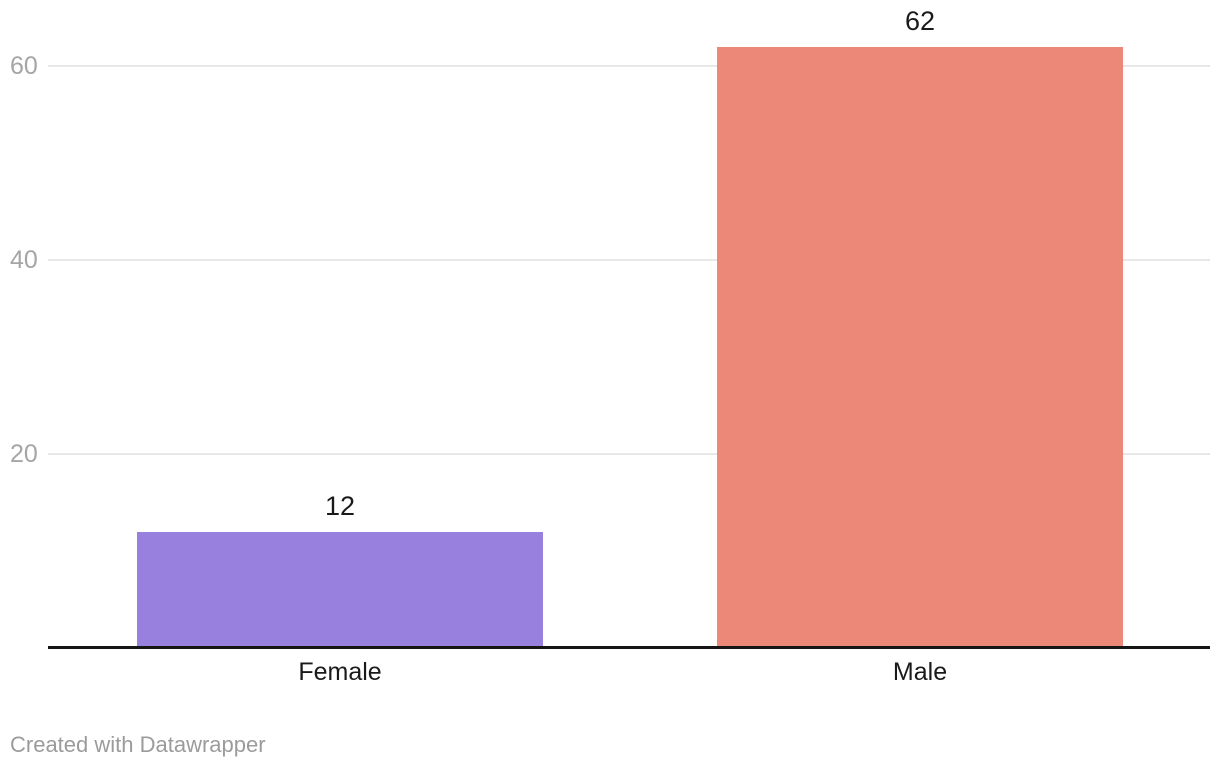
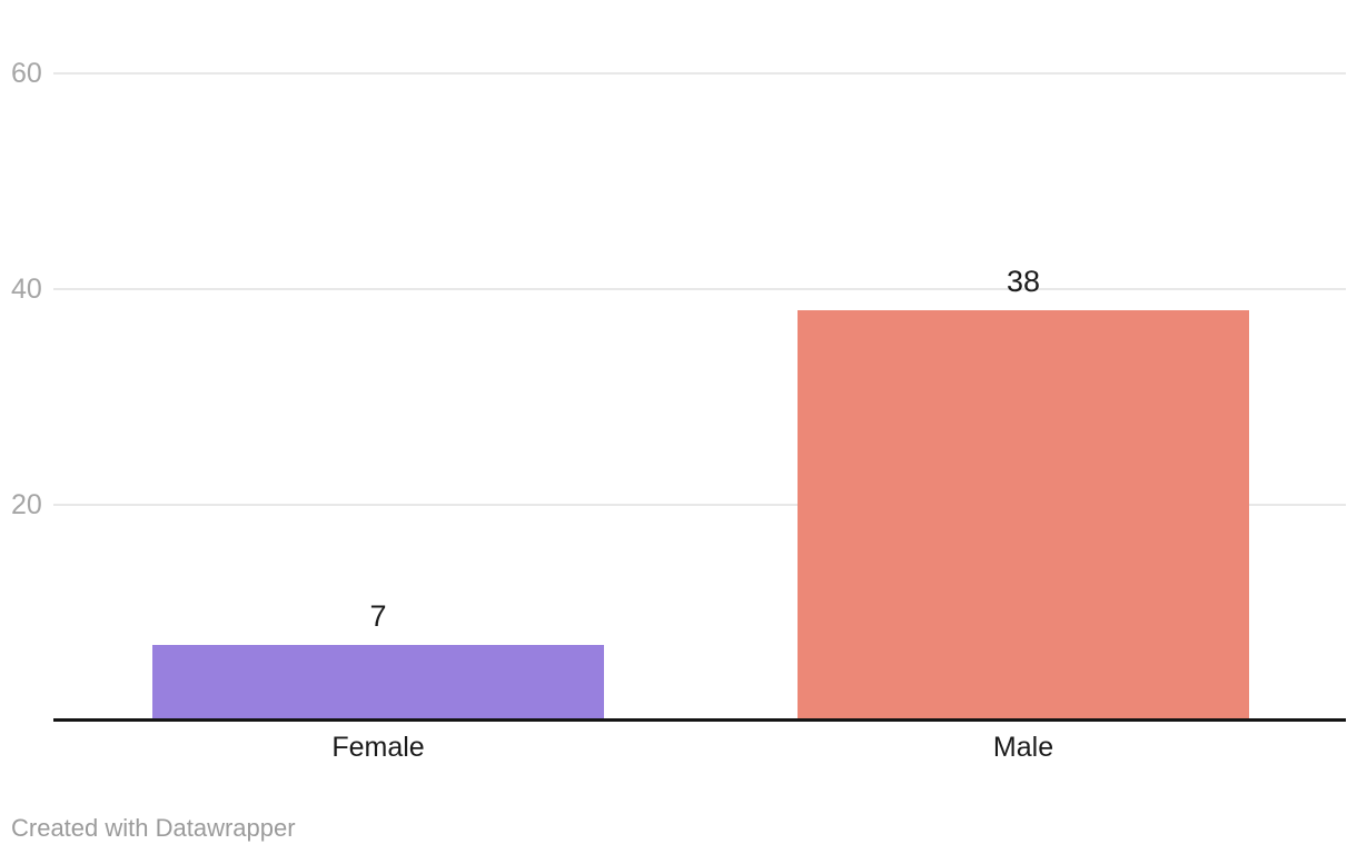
Female: 12 -> 7
Male: 62 -> 38
